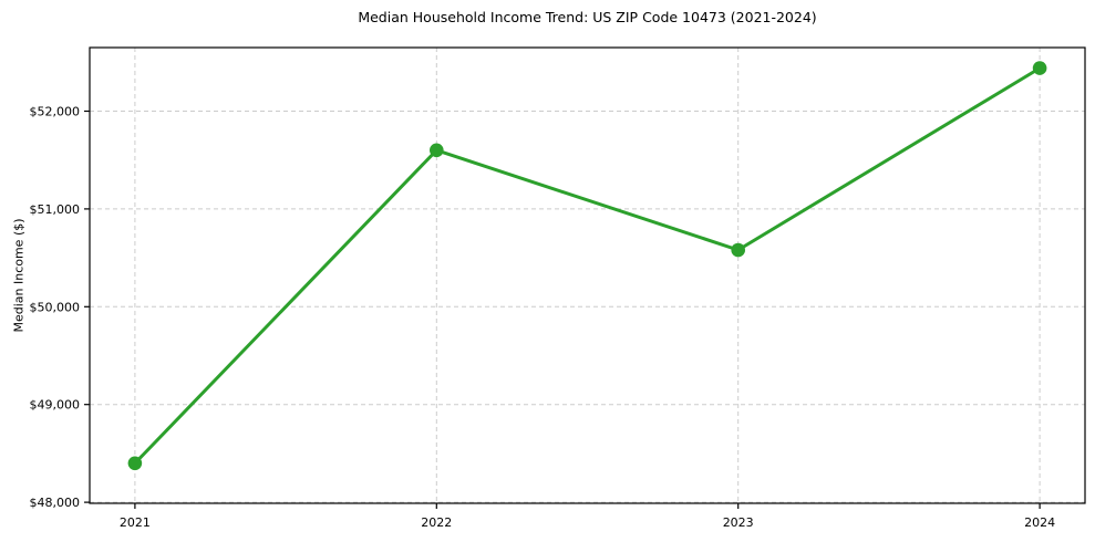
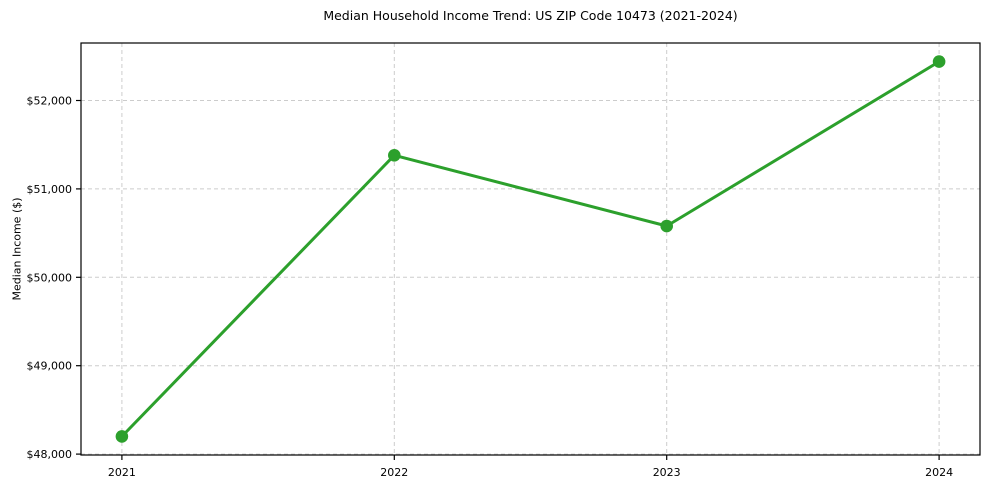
2021: $48400 -> $48200
2022: $51600 -> $51400
